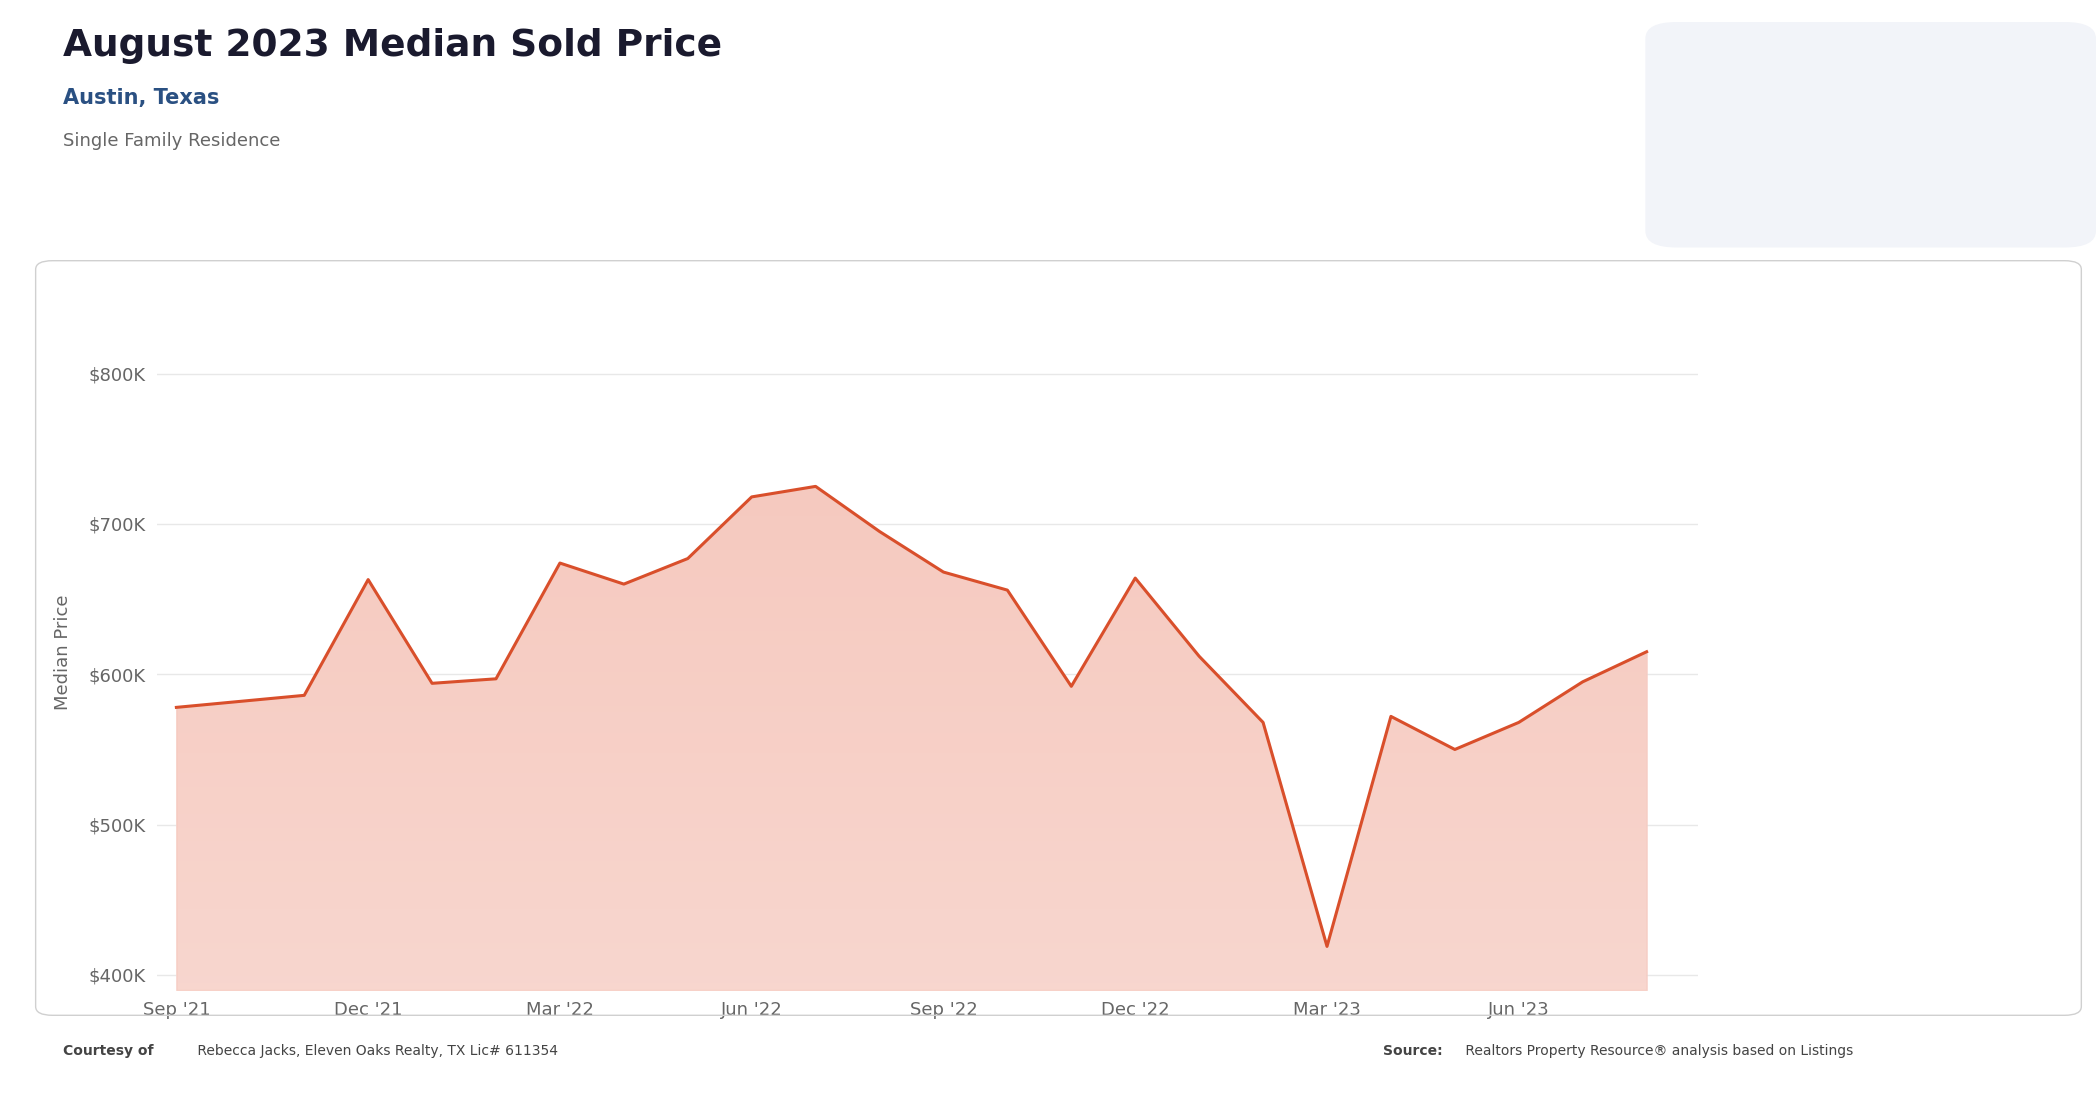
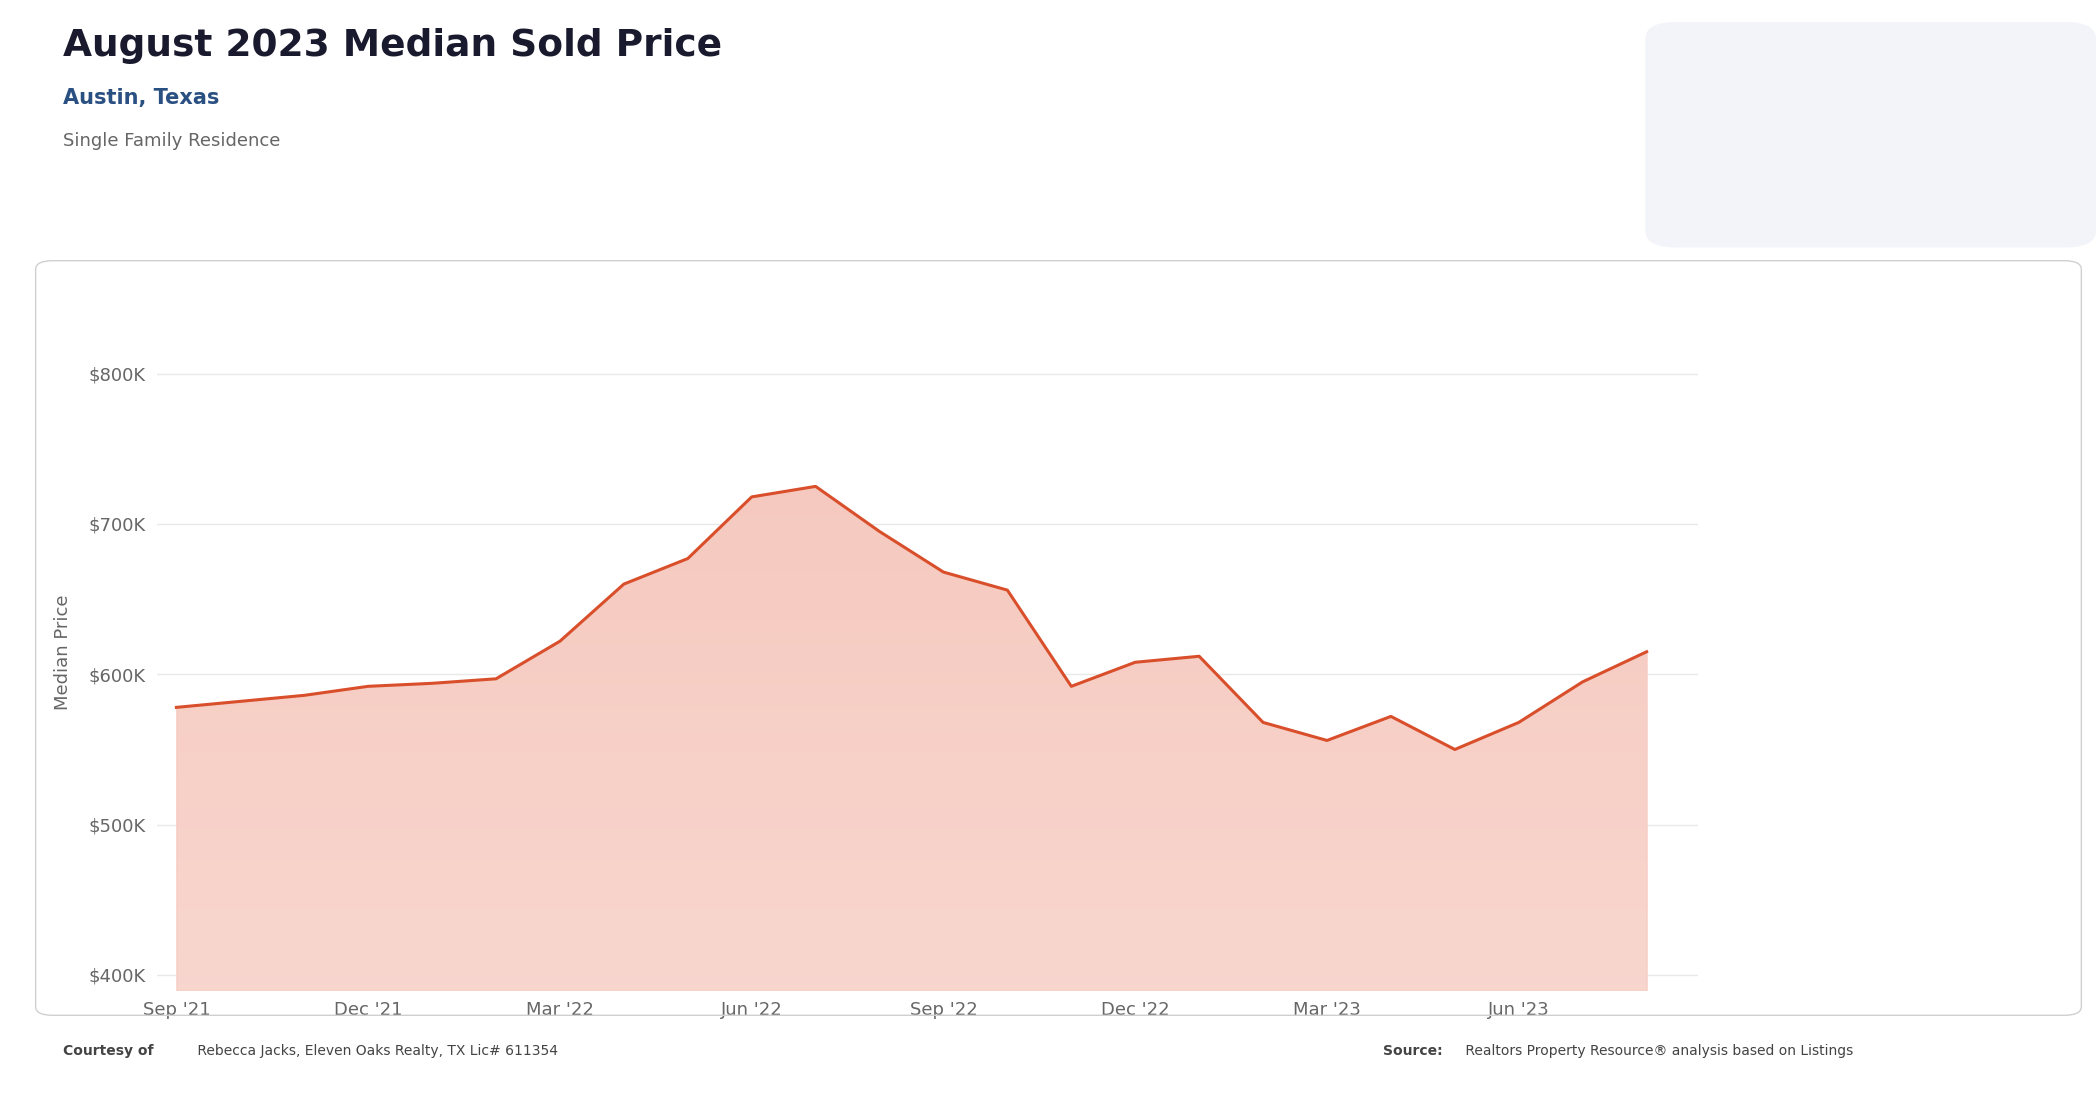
Dec '21: $663K -> $592K
Mar '22: $674K -> $622K
Dec '22: $664K -> $608K
Mar '23: $419K -> $556K
